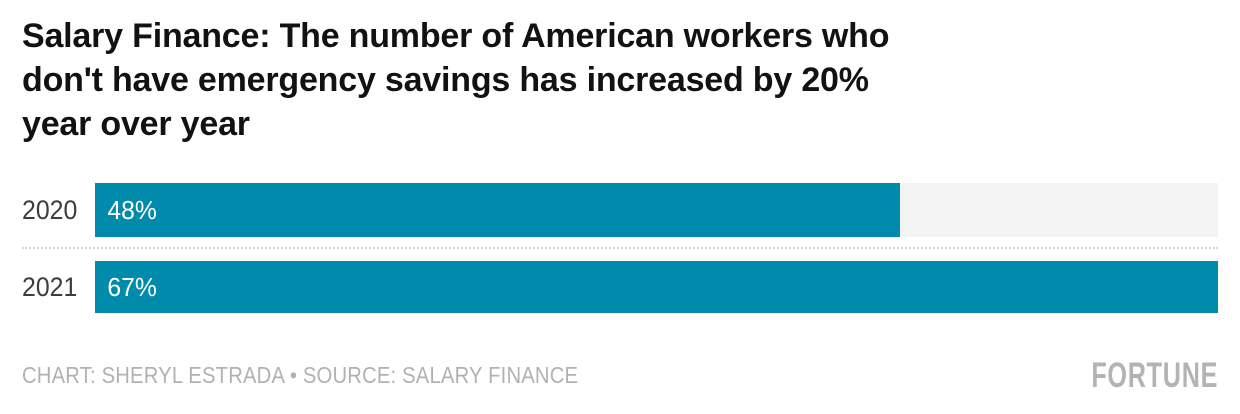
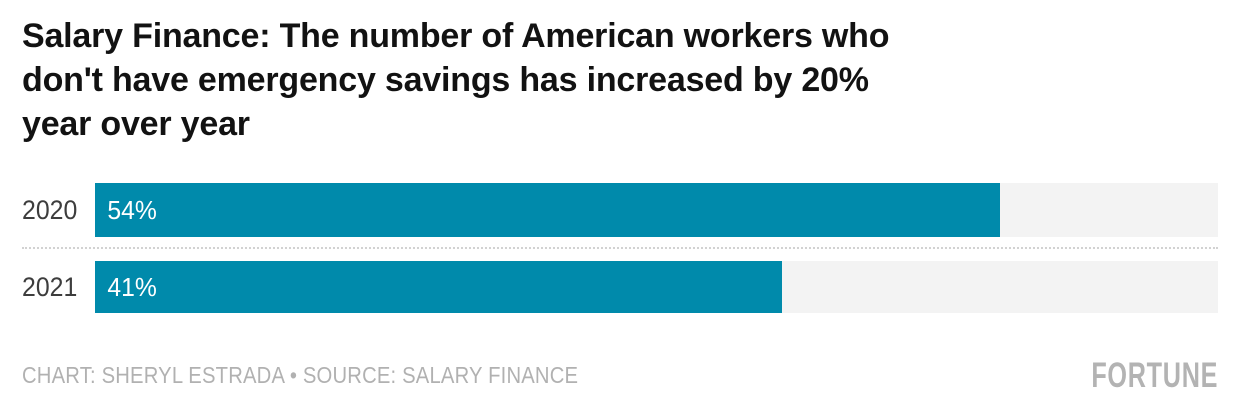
2020: 48% -> 54%
2021: 67% -> 41%
